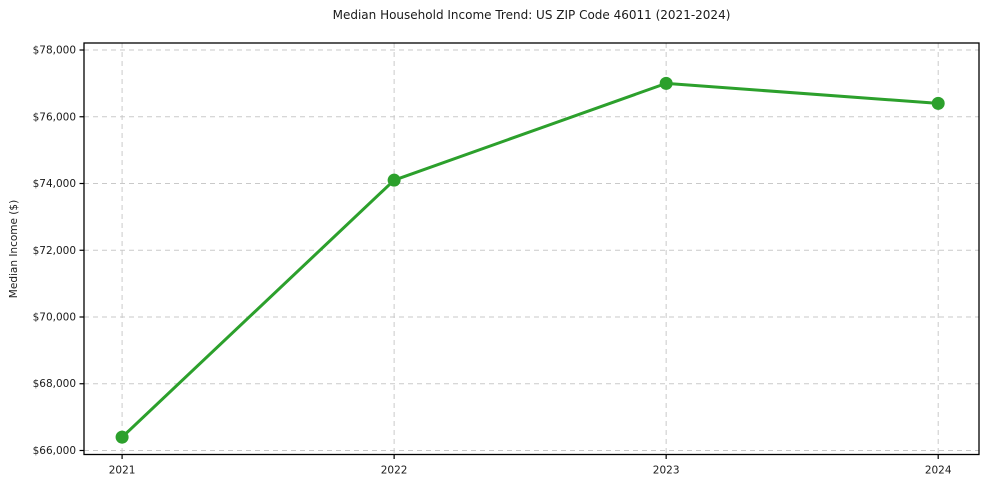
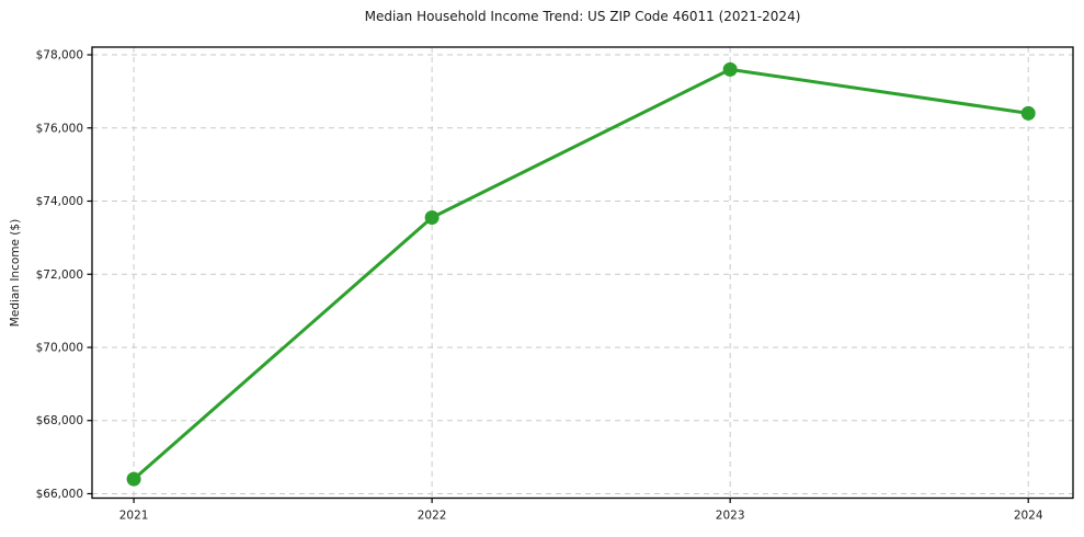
2022: $74100 -> $73600
2023: $77000 -> $77600
